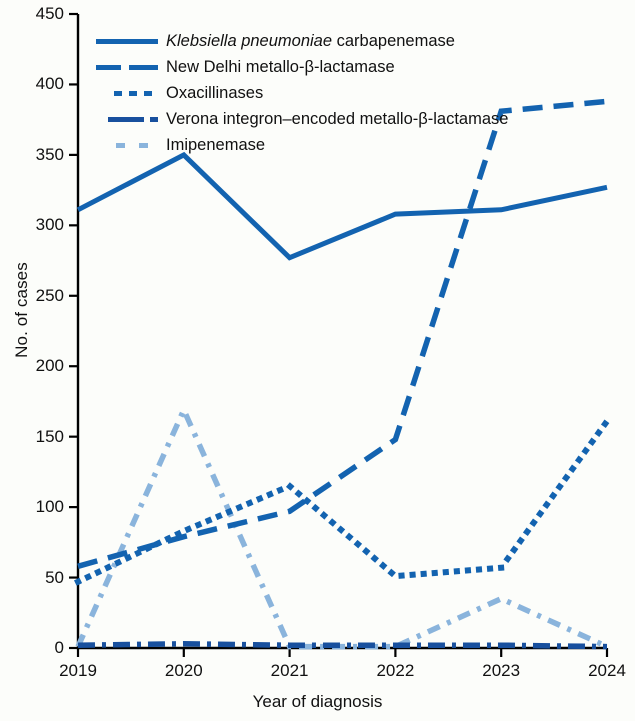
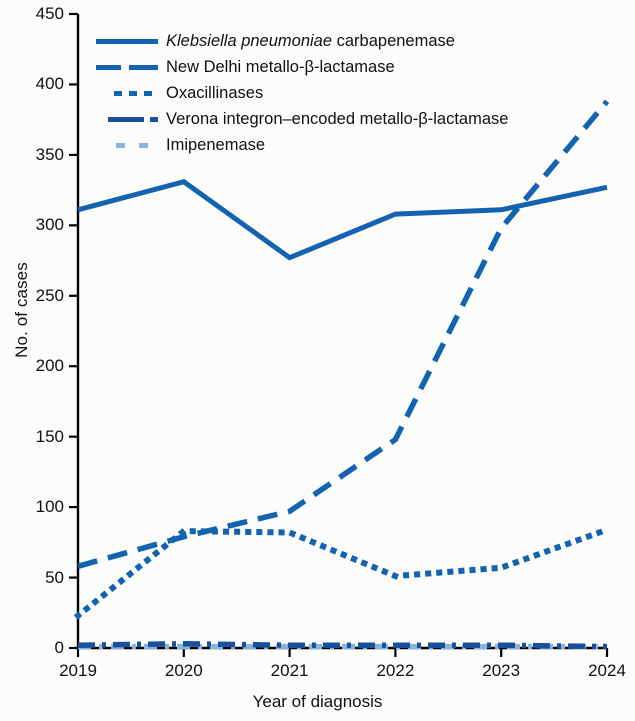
Oxacillinases/2019: 47 -> 23
Klebsiella pneumoniae carbapenemase/2020: 350 -> 331
Imipenemase/2020: 169 -> 1
Oxacillinases/2021: 115 -> 82
New Delhi metallo-β-lactamase/2023: 381 -> 298
Imipenemase/2023: 35 -> 1
Oxacillinases/2024: 161 -> 84
